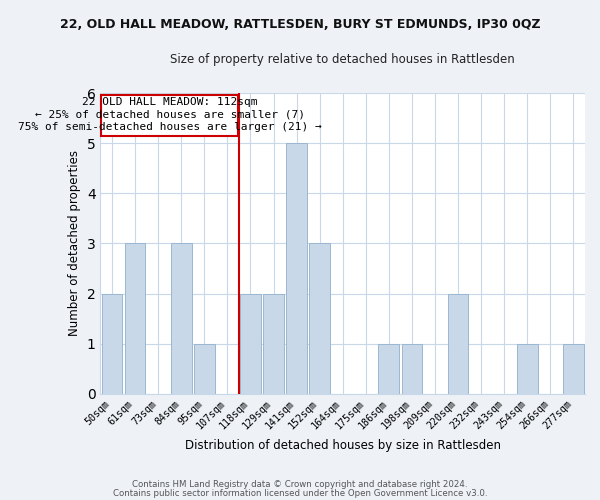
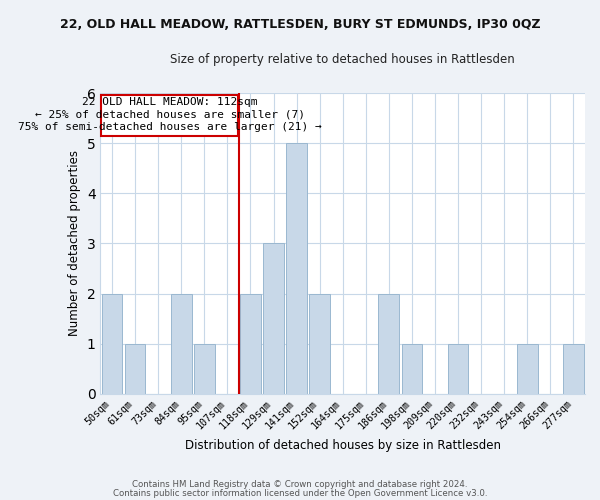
61sqm: 3 -> 1
84sqm: 3 -> 2
129sqm: 2 -> 3
152sqm: 3 -> 2
186sqm: 1 -> 2
220sqm: 2 -> 1
